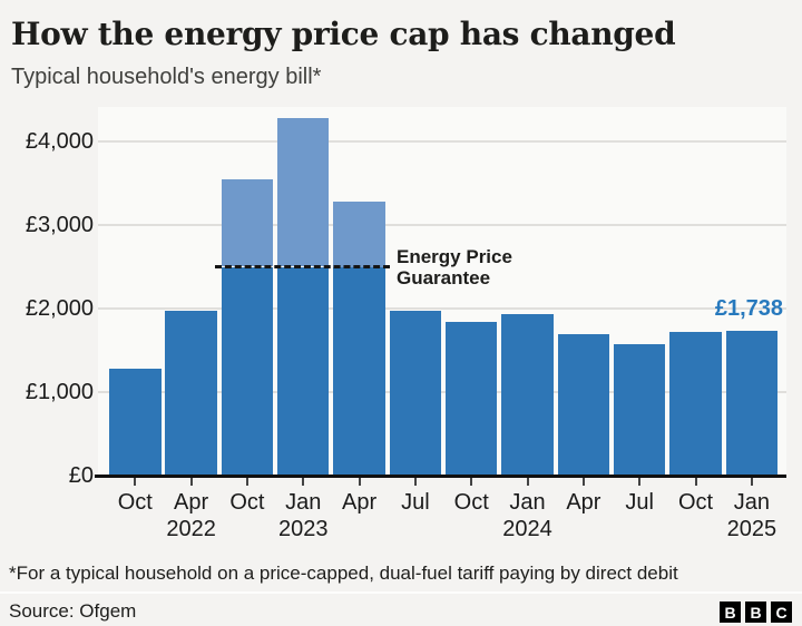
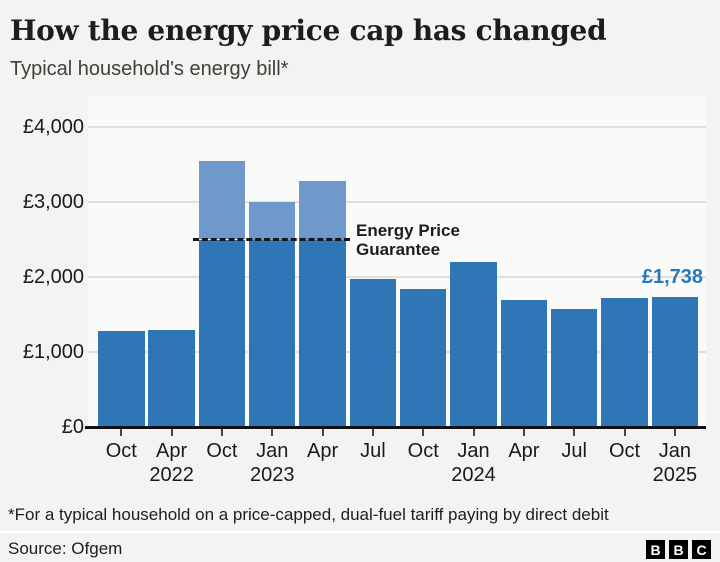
Apr 2022: £2000 -> £1300
Jan 2023: £4300 -> £3000
Jan 2024: £1900 -> £2200
